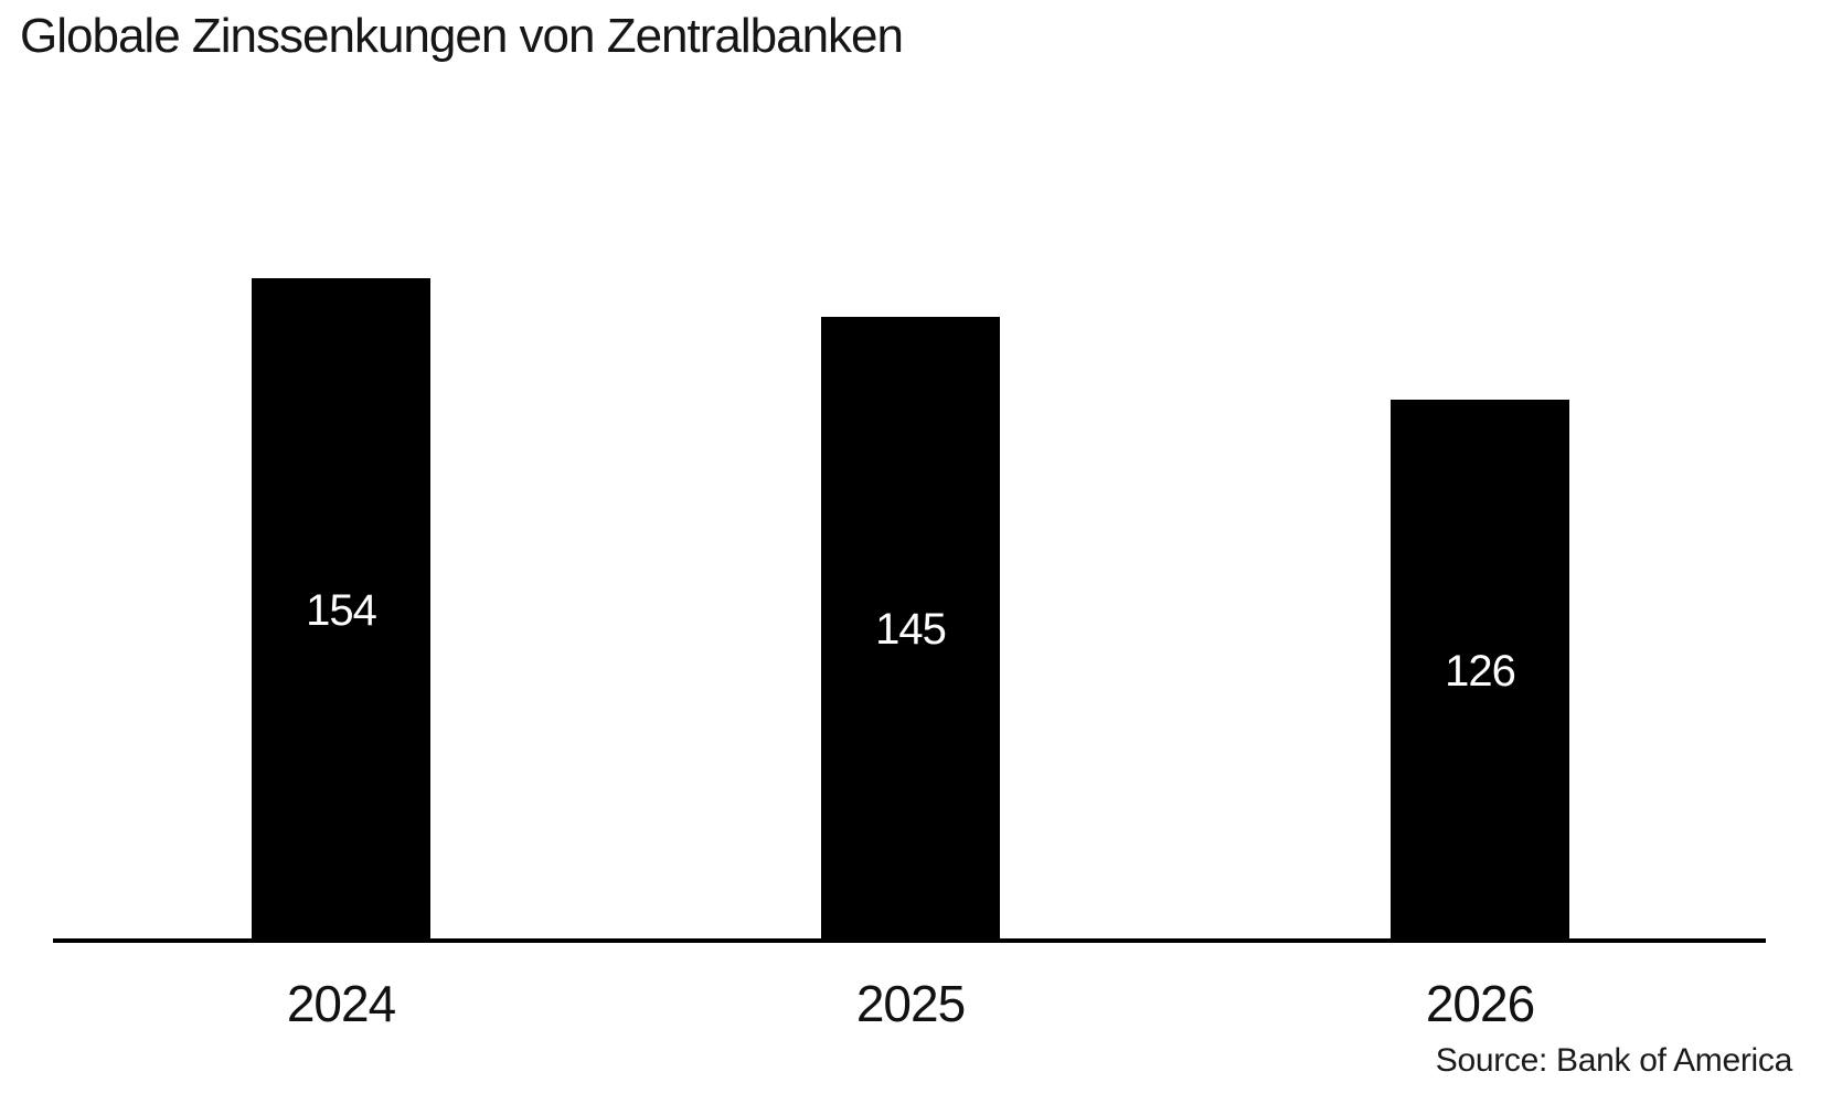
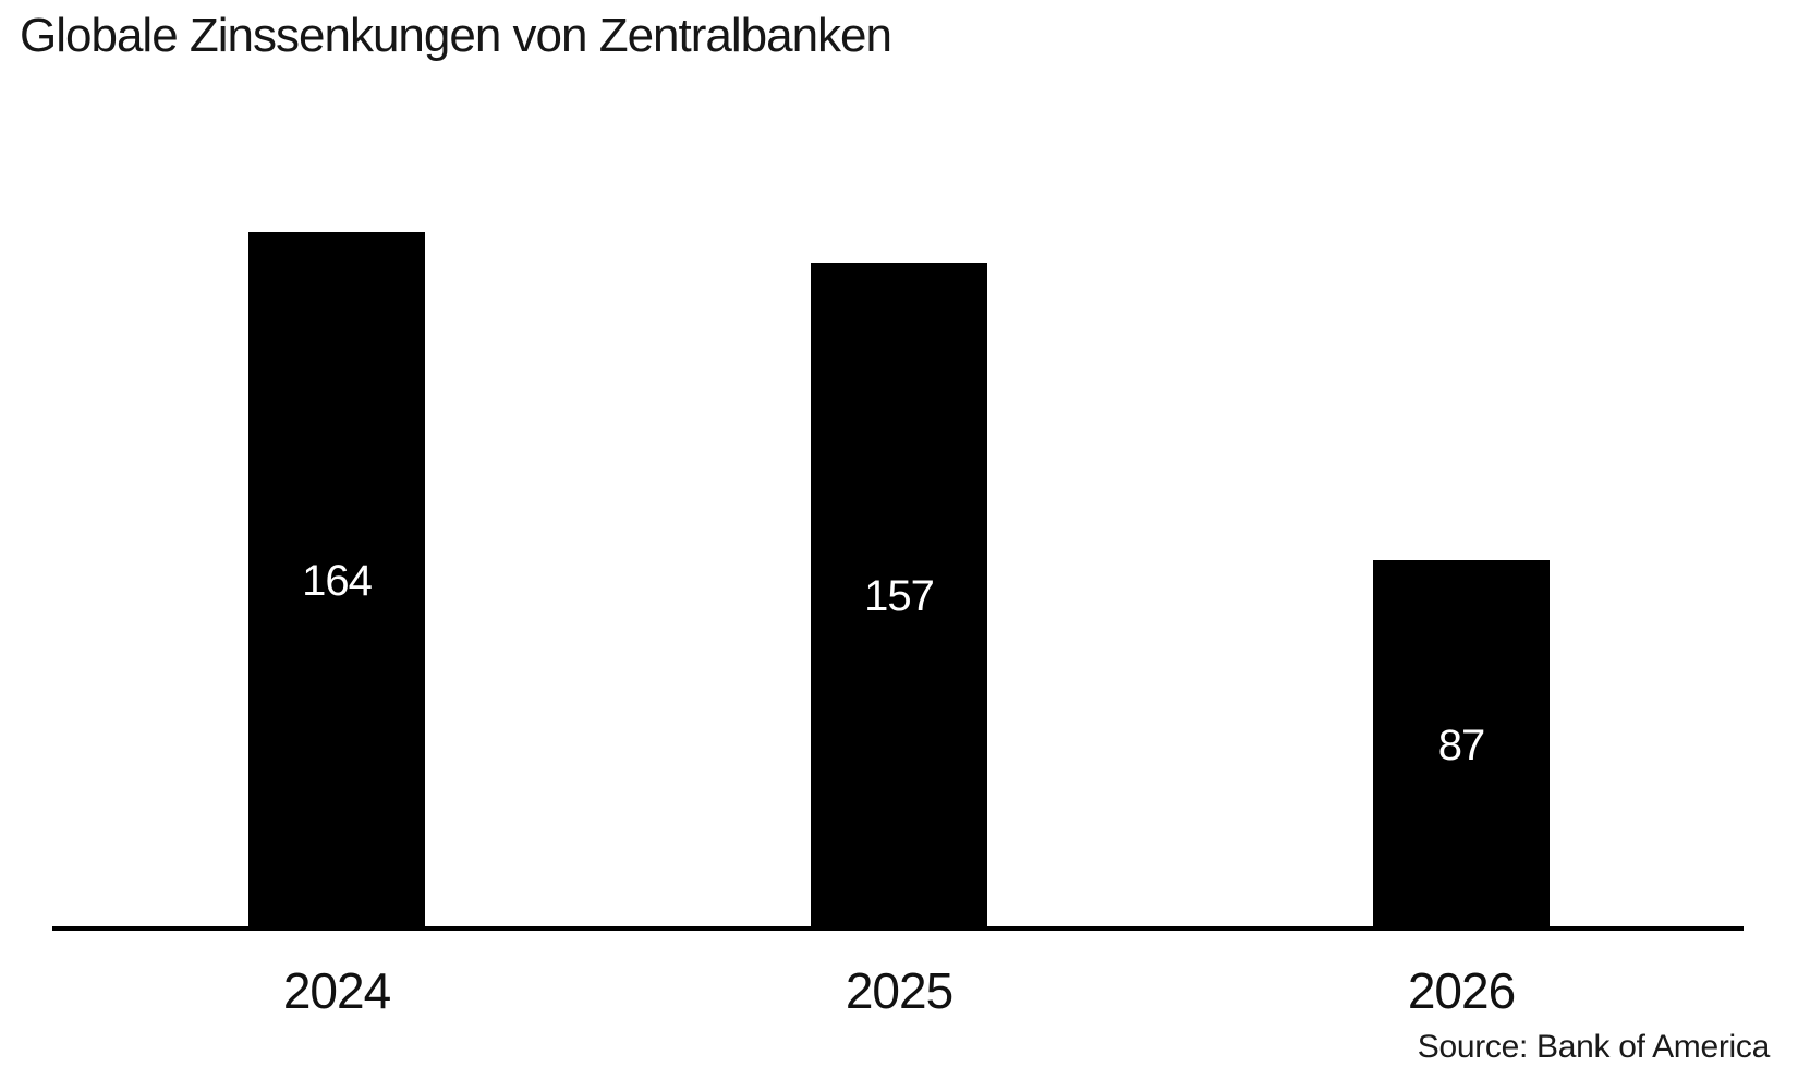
2024: 154 -> 164
2025: 145 -> 157
2026: 126 -> 87
